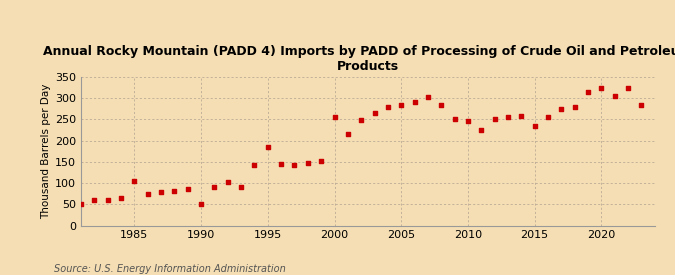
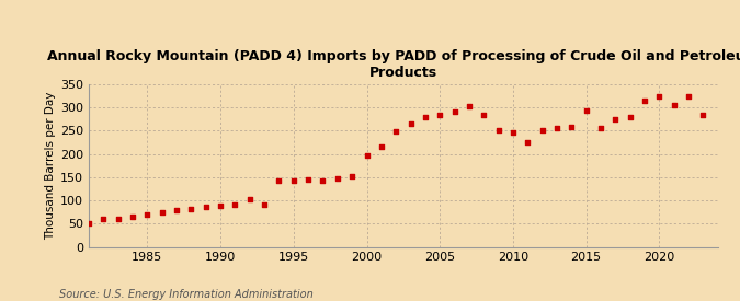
1985: 105 -> 70
1990: 50 -> 88
1995: 185 -> 143
2000: 255 -> 197
2015: 235 -> 293
